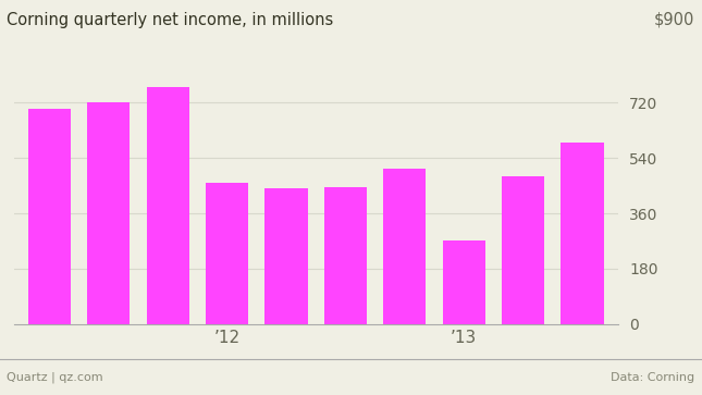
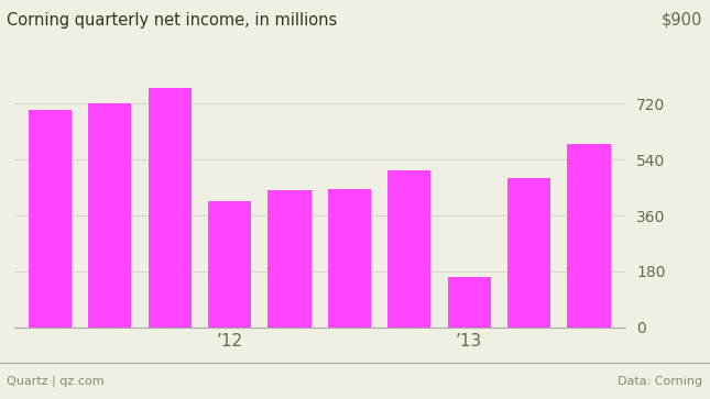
’12: 460 -> 405
’13: 270 -> 160
